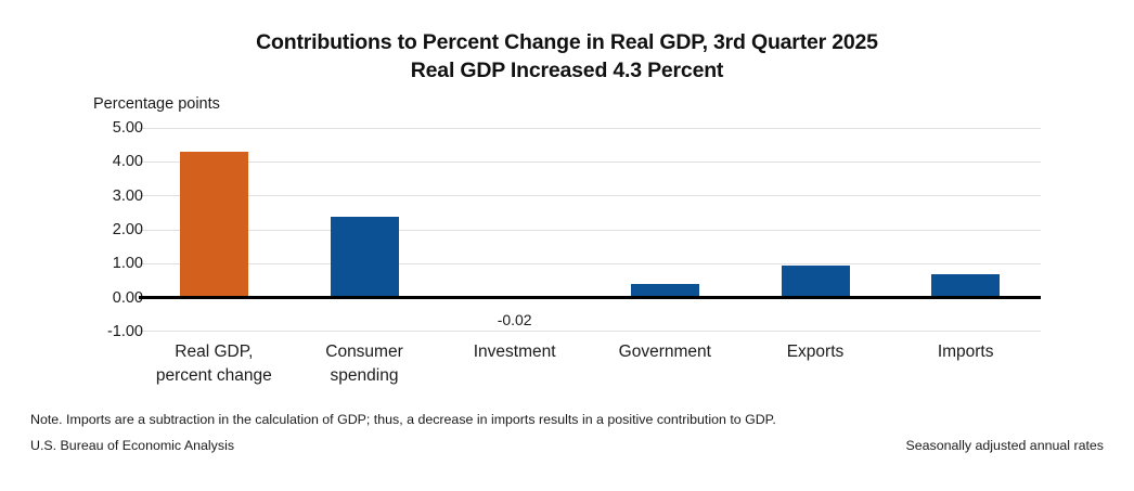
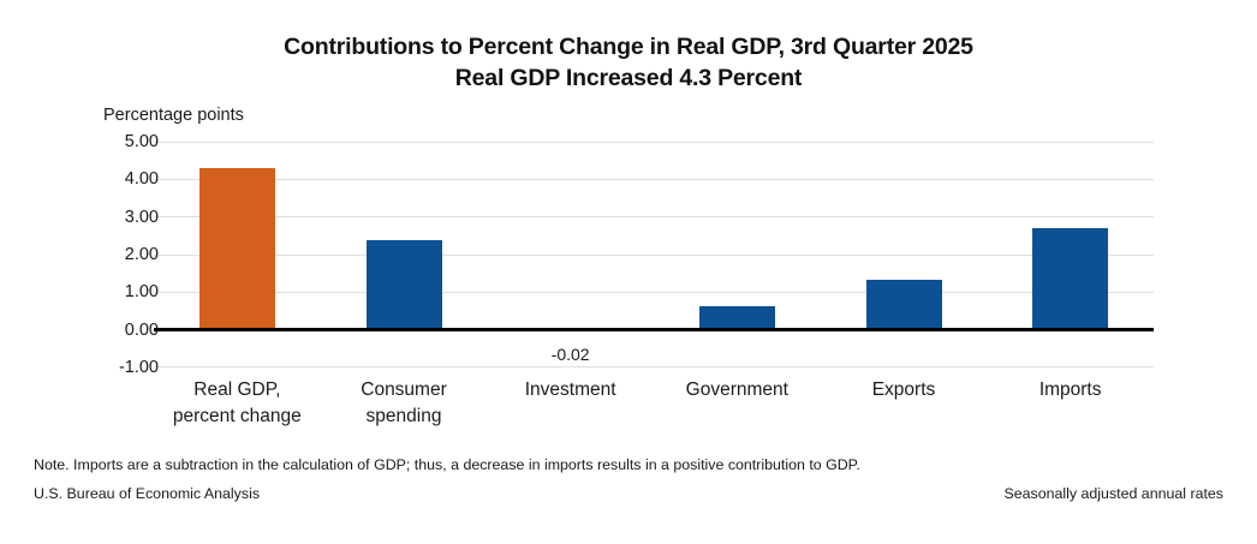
Government: 0.4 -> 0.6
Exports: 0.9 -> 1.3
Imports: 0.7 -> 2.7
